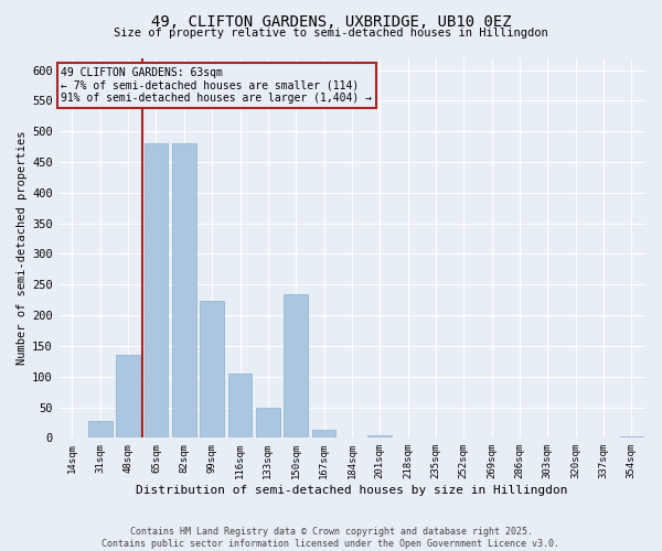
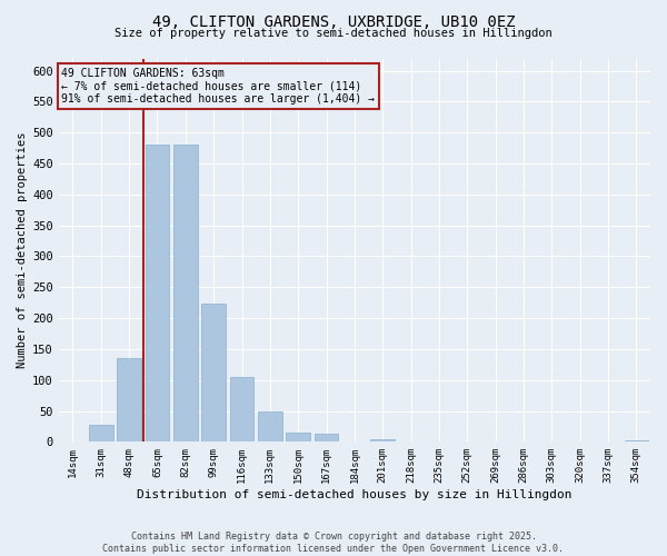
150sqm: 234 -> 15
